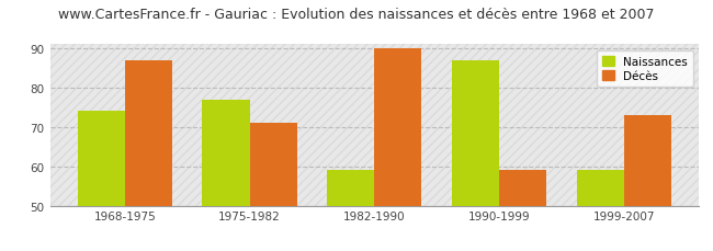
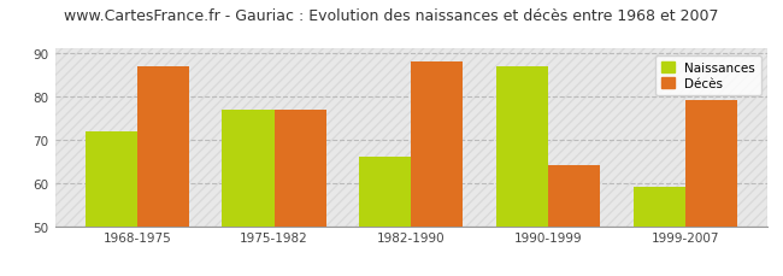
Naissances/1968-1975: 74 -> 72
Décès/1975-1982: 71 -> 77
Naissances/1982-1990: 59 -> 66
Décès/1982-1990: 90 -> 88
Décès/1990-1999: 59 -> 64
Décès/1999-2007: 73 -> 79
